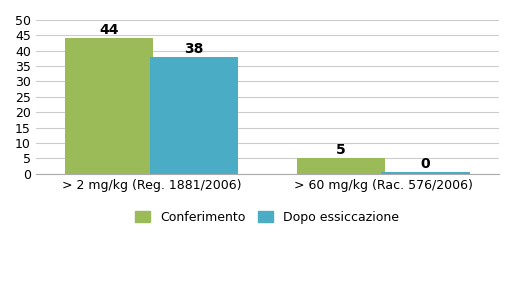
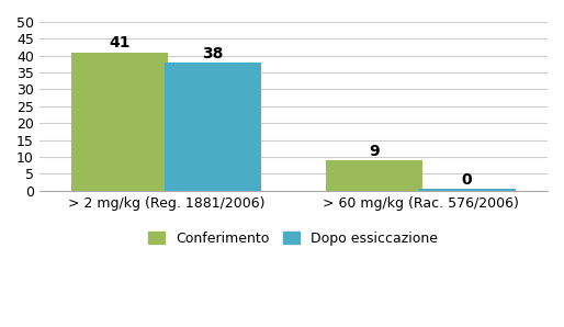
Conferimento/> 2 mg/kg (Reg. 1881/2006): 44 -> 41
Conferimento/> 60 mg/kg (Rac. 576/2006): 5 -> 9
